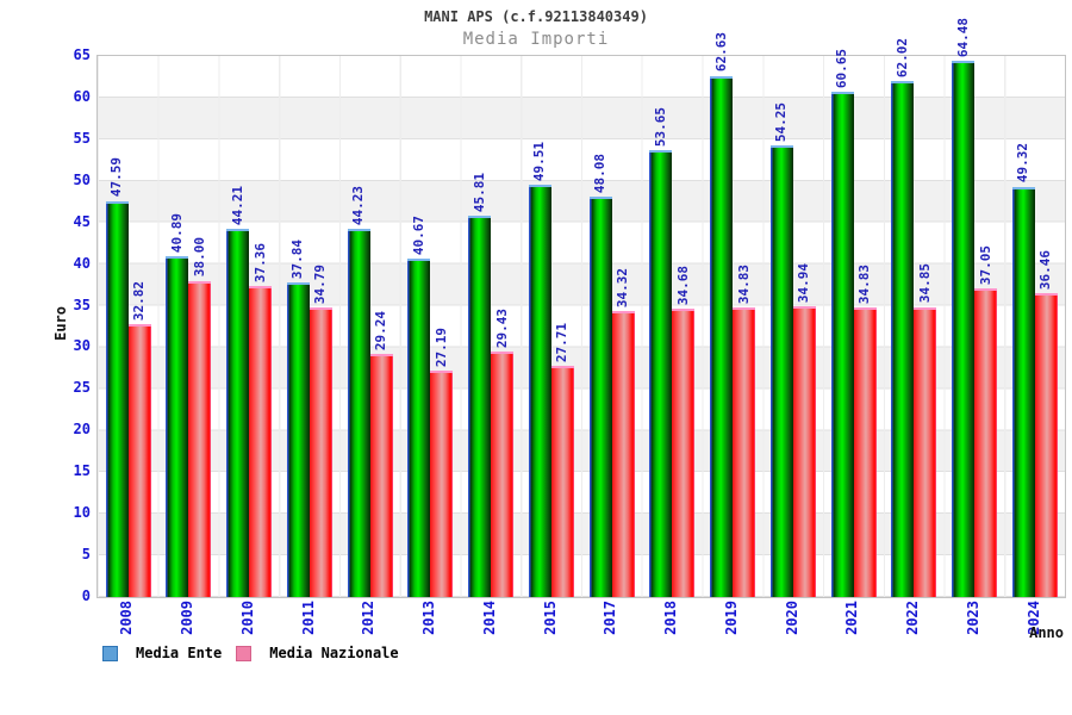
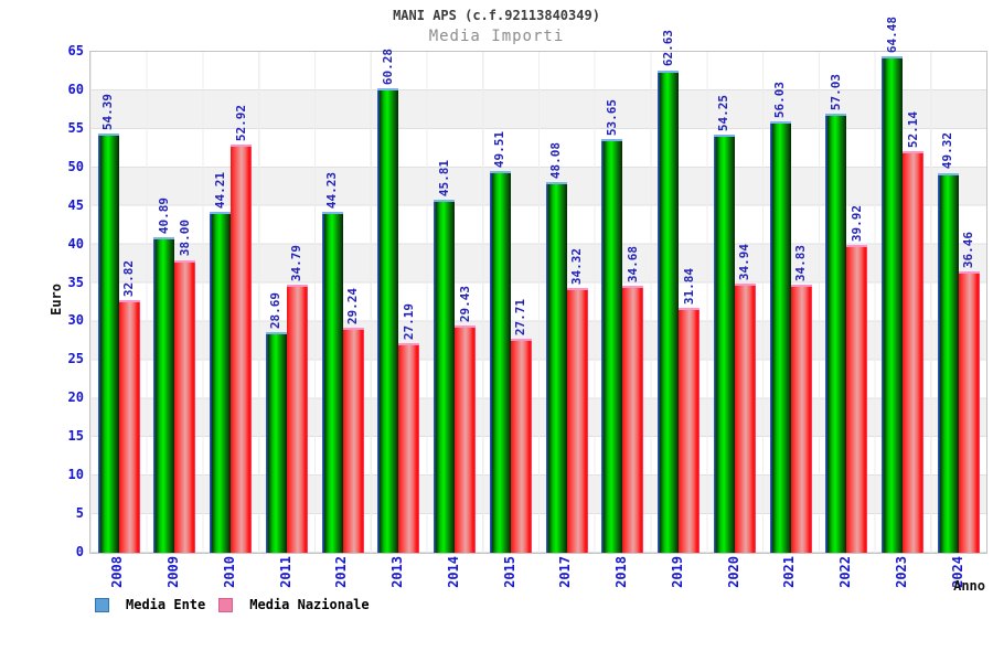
Media Ente/2008: 47.59 -> 54.39
Media Nazionale/2010: 37.36 -> 52.92
Media Ente/2011: 37.84 -> 28.69
Media Ente/2013: 40.67 -> 60.28
Media Nazionale/2019: 34.83 -> 31.84
Media Ente/2021: 60.65 -> 56.03
Media Ente/2022: 62.02 -> 57.03
Media Nazionale/2022: 34.85 -> 39.92
Media Nazionale/2023: 37.05 -> 52.14
